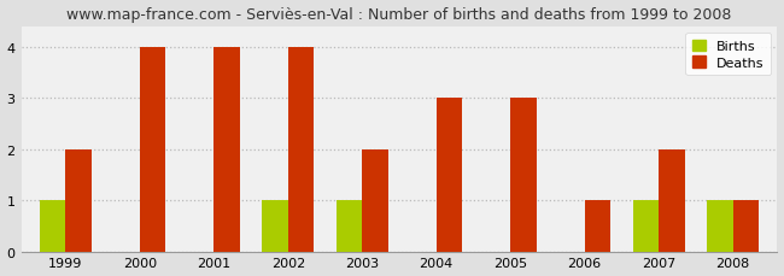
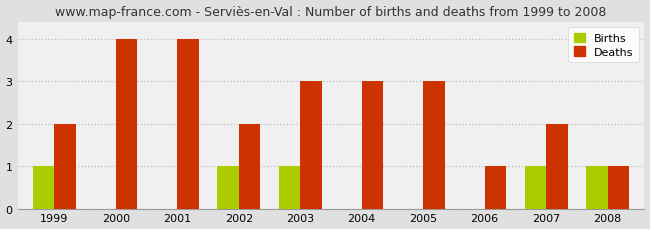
Deaths/2002: 4 -> 2
Deaths/2003: 2 -> 3
